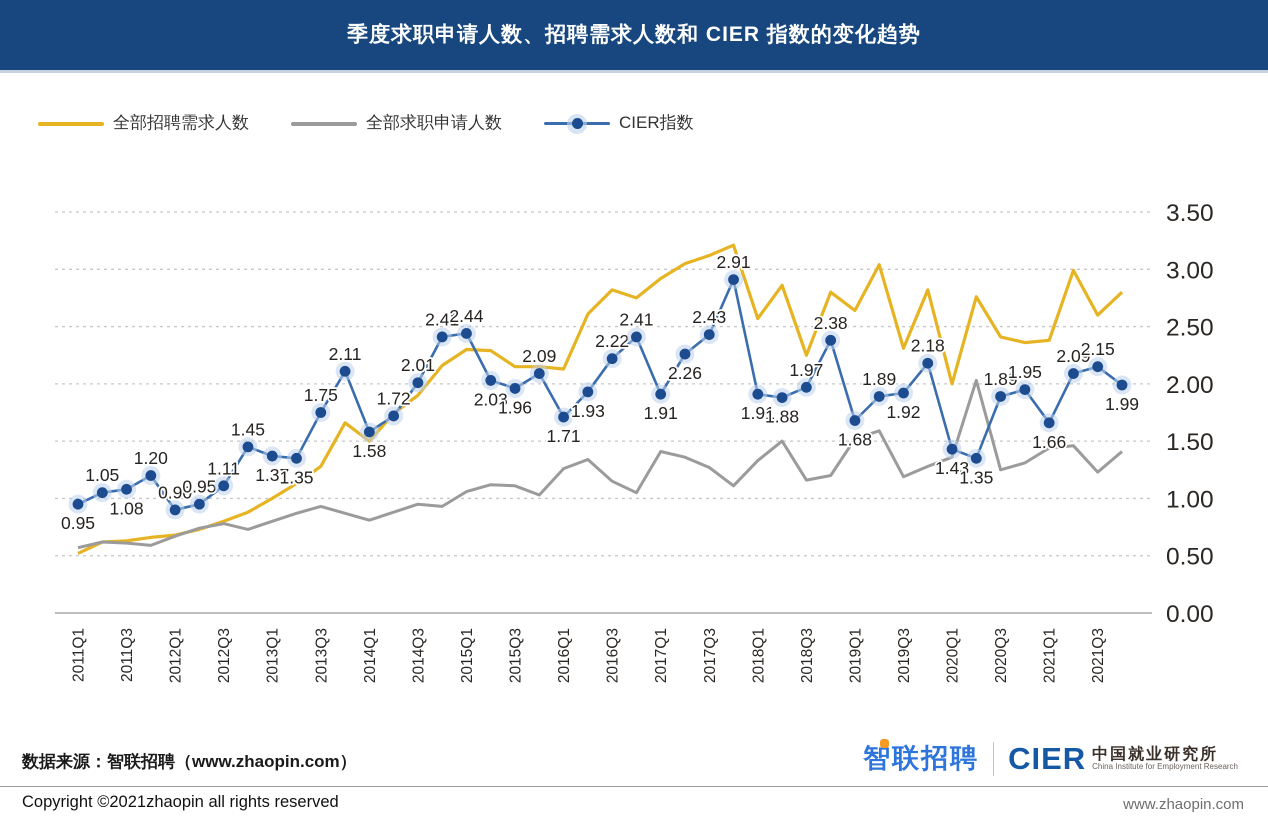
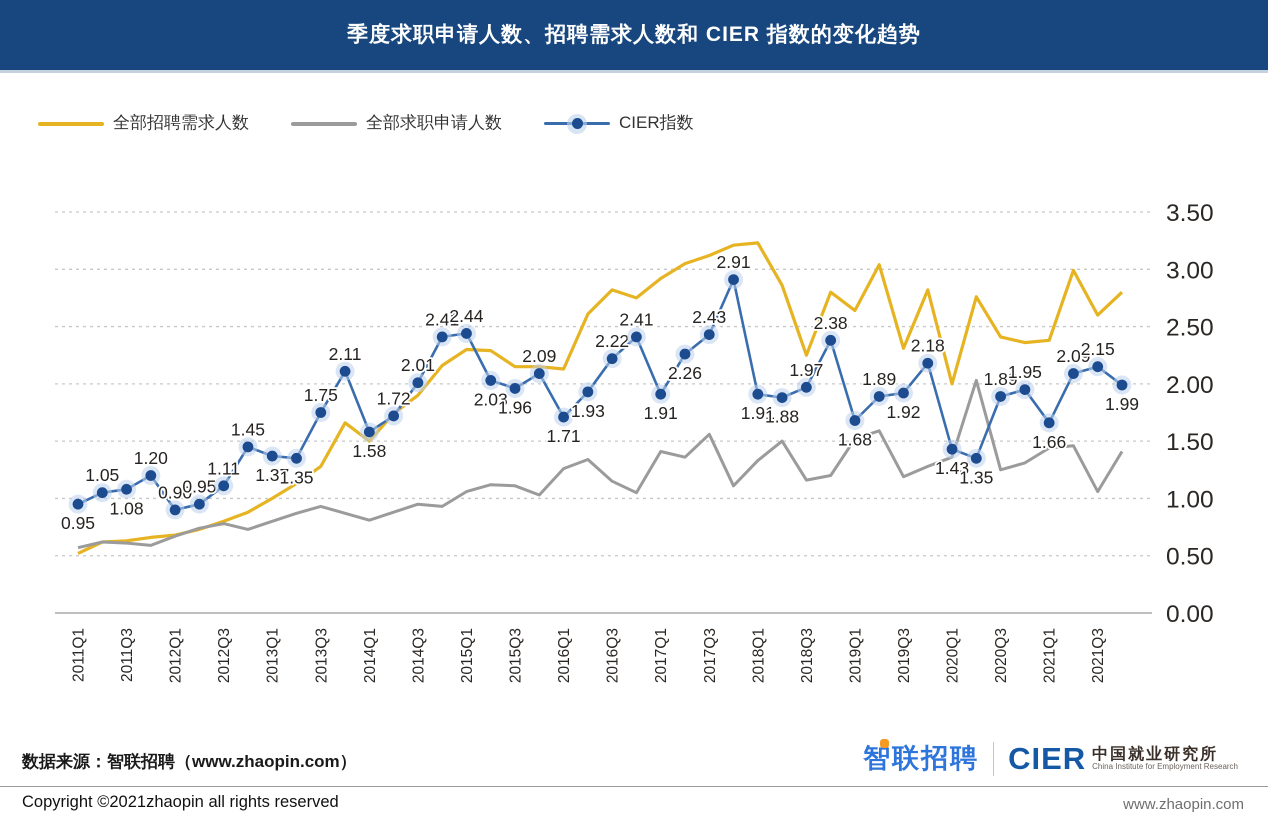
全部求职申请人数/2017Q3: 1.27 -> 1.56
全部招聘需求人数/2018Q1: 2.57 -> 3.23
全部求职申请人数/2021Q3: 1.23 -> 1.06
